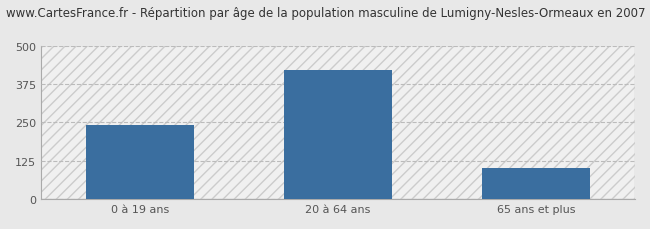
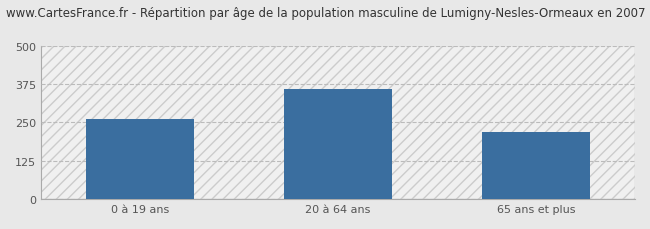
0 à 19 ans: 240 -> 260
20 à 64 ans: 420 -> 360
65 ans et plus: 100 -> 220
